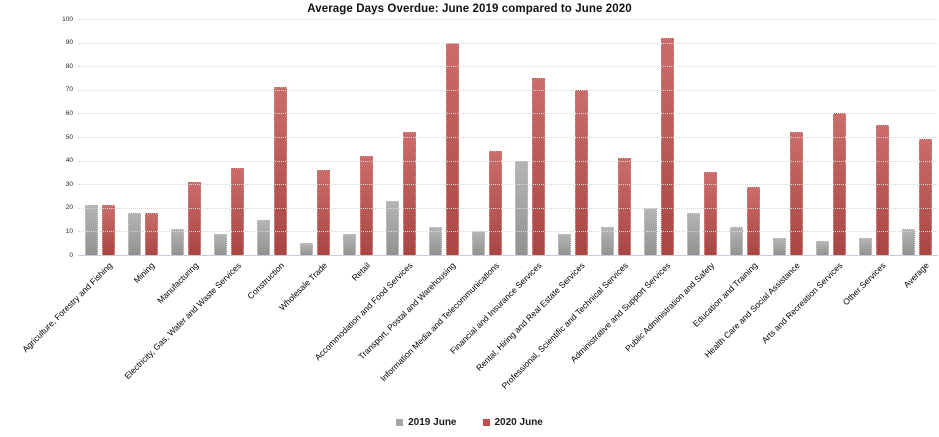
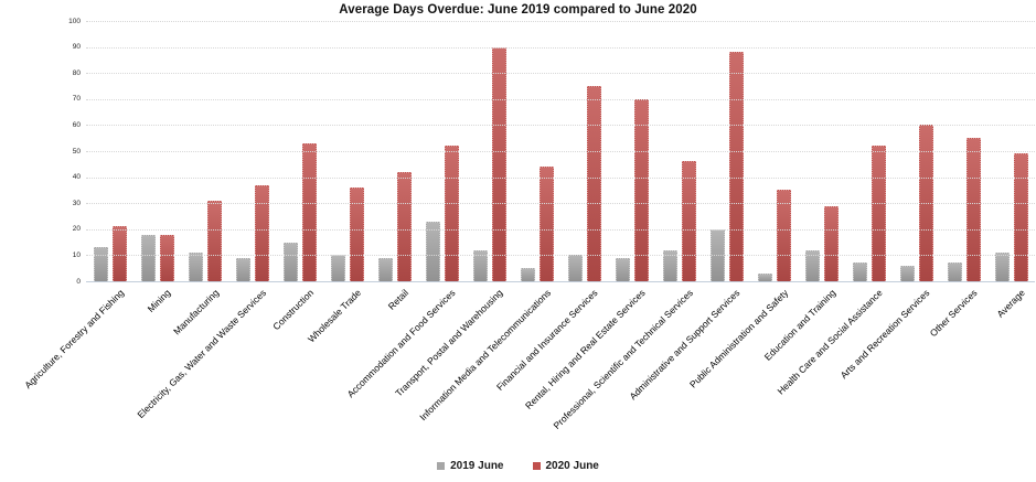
2019 June/Agriculture, Forestry and Fishing: 21 -> 13
2020 June/Construction: 71 -> 53
2019 June/Wholesale Trade: 5 -> 10
2019 June/Information Media and Telecommunications: 10 -> 5
2019 June/Financial and Insurance Services: 40 -> 10
2020 June/Professional, Scientific and Technical Services: 41 -> 46
2020 June/Administrative and Support Services: 92 -> 88
2019 June/Public Administration and Safety: 18 -> 3
